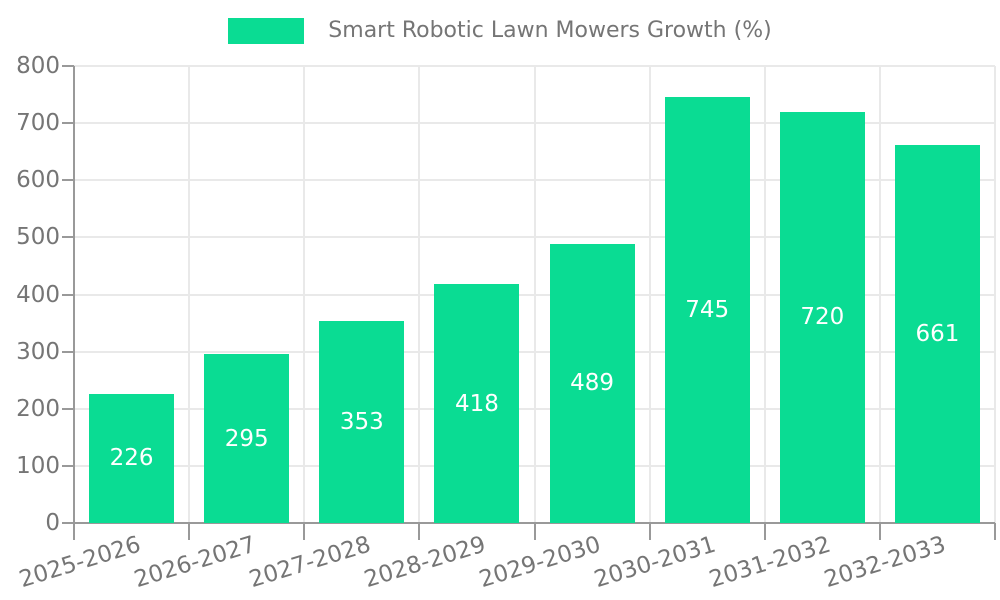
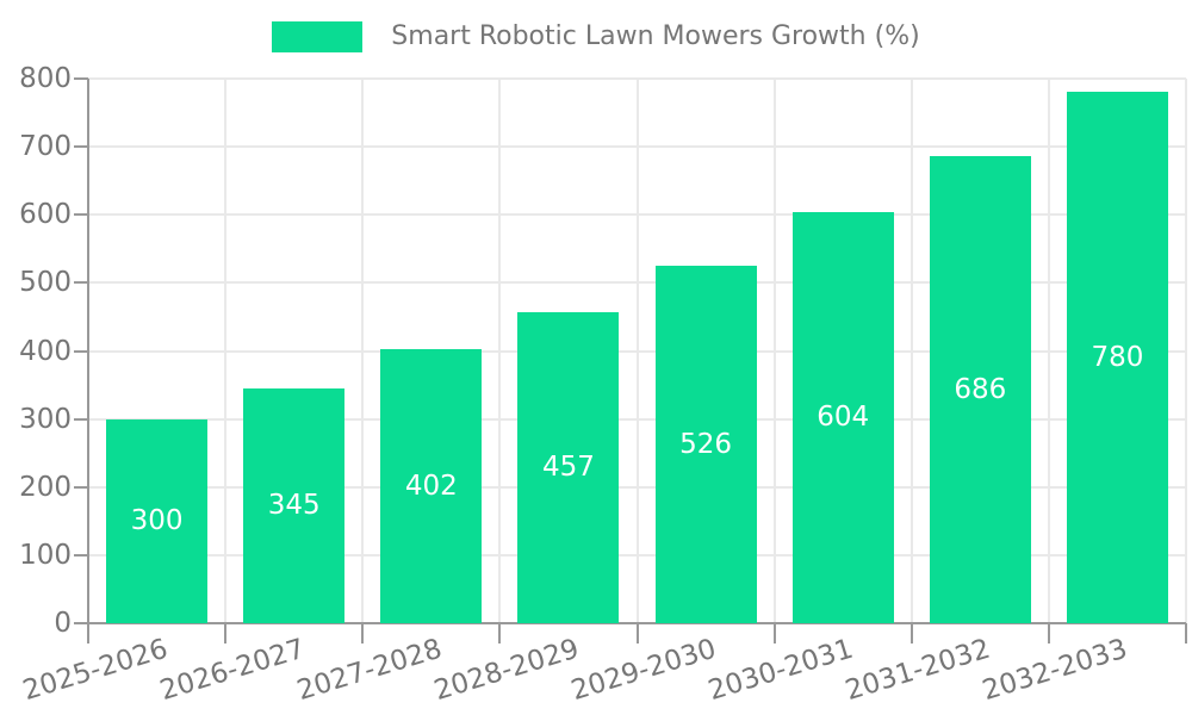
2025-2026: 226 -> 300
2026-2027: 295 -> 345
2027-2028: 353 -> 402
2028-2029: 418 -> 457
2029-2030: 489 -> 526
2030-2031: 745 -> 604
2031-2032: 720 -> 686
2032-2033: 661 -> 780
